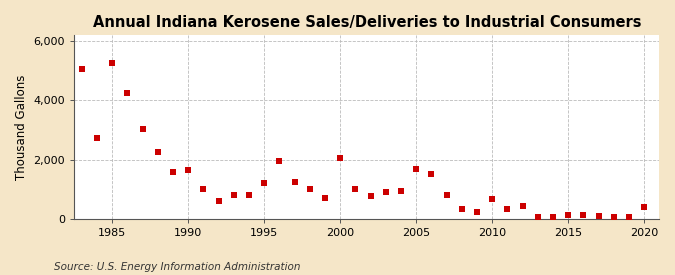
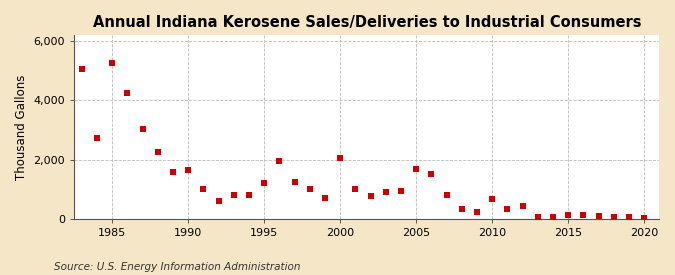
2020: 400 -> 30
